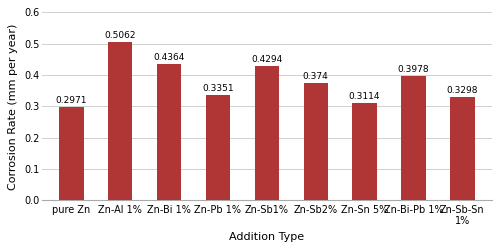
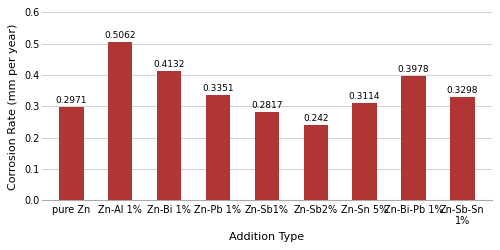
Zn-Bi 1%: 0.4364 -> 0.4132
Zn-Sb1%: 0.4294 -> 0.2817
Zn-Sb2%: 0.374 -> 0.242
